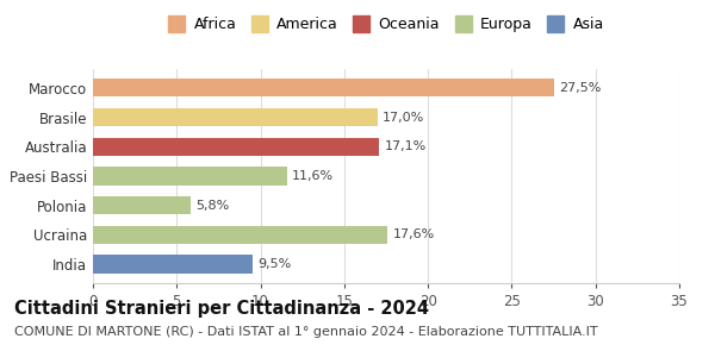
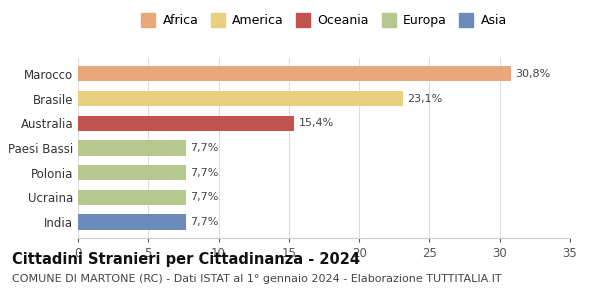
Marocco: 27,5% -> 30,8%
Brasile: 17,0% -> 23,1%
Australia: 17,1% -> 15,4%
Paesi Bassi: 11,6% -> 7,7%
Polonia: 5,8% -> 7,7%
Ucraina: 17,6% -> 7,7%
India: 9,5% -> 7,7%
